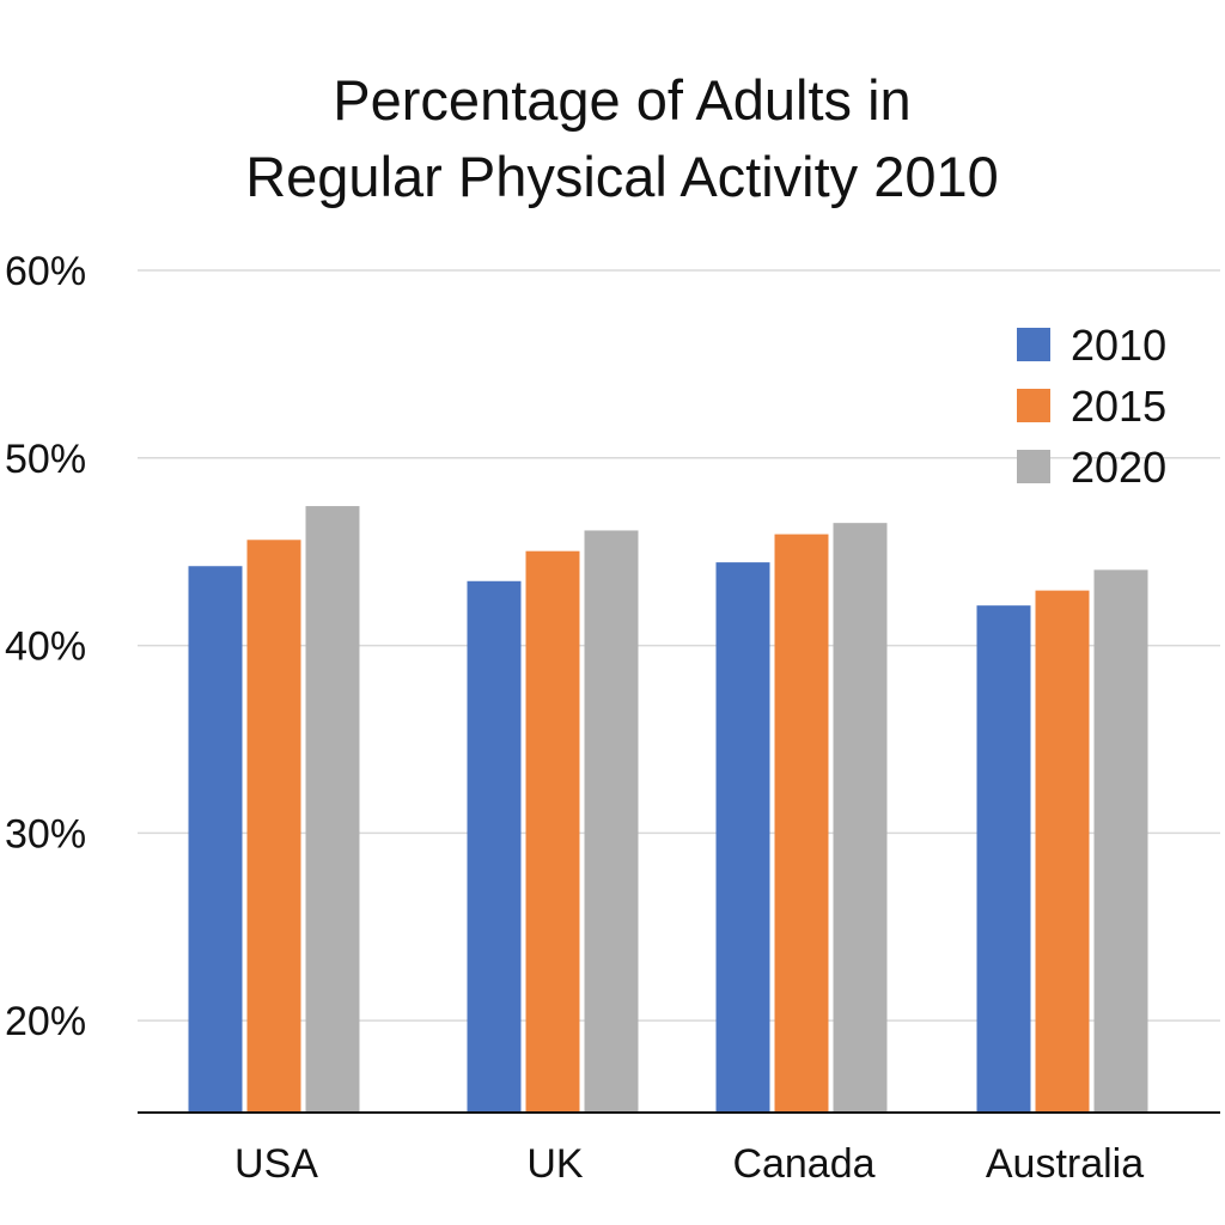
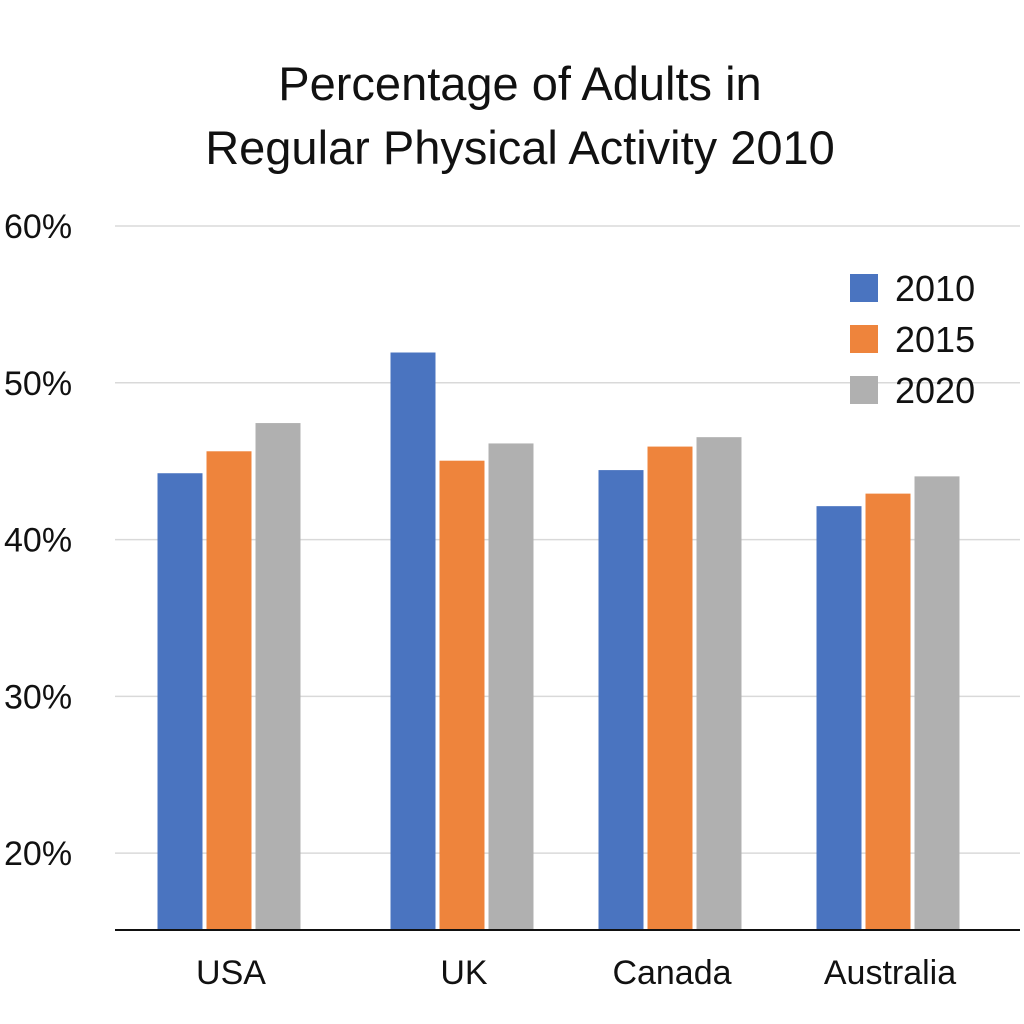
2010/UK: 43.4% -> 51.9%
